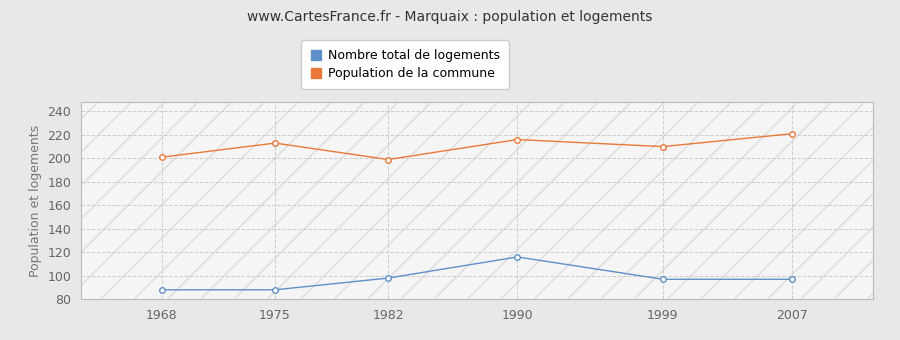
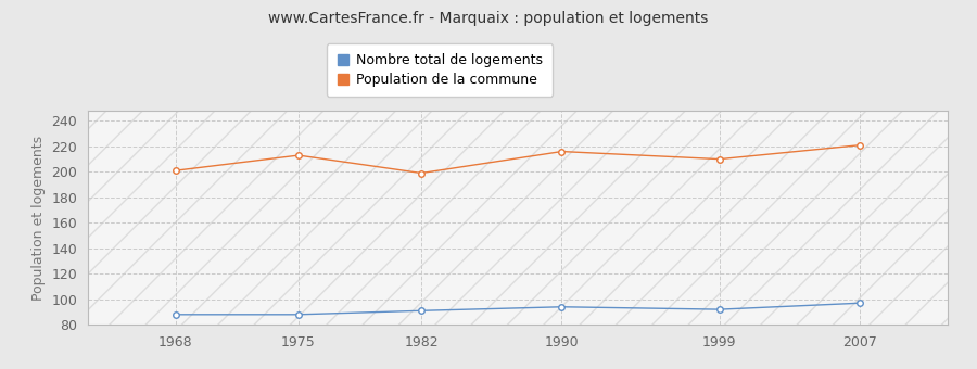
Nombre total de logements/1982: 98 -> 91
Nombre total de logements/1990: 116 -> 94
Nombre total de logements/1999: 97 -> 92
